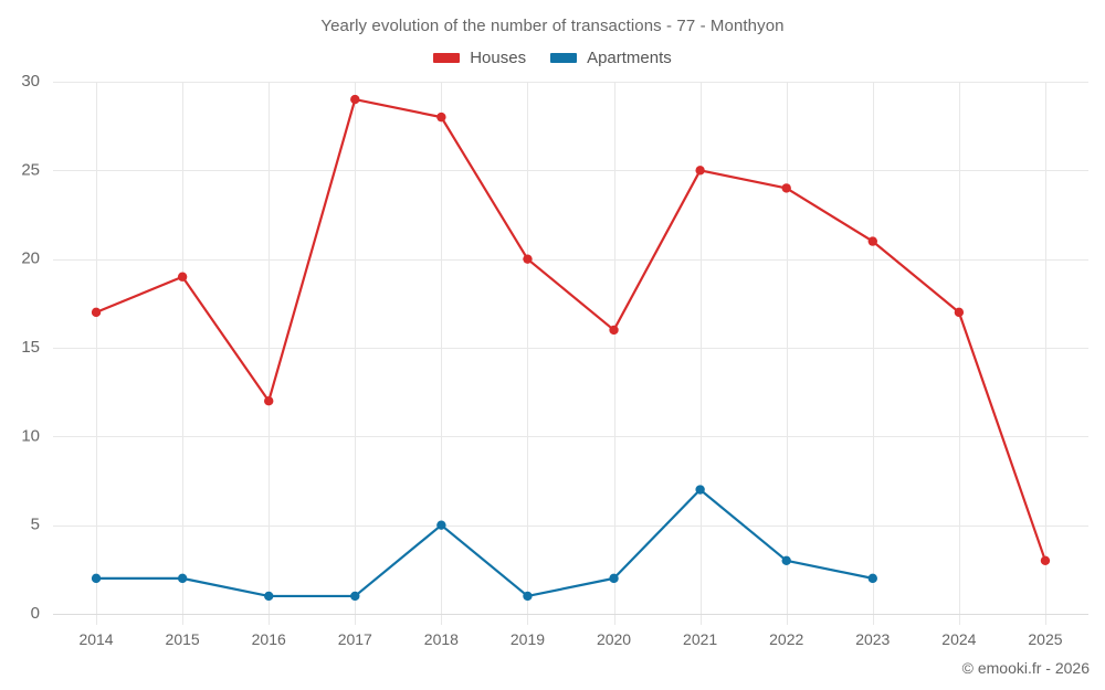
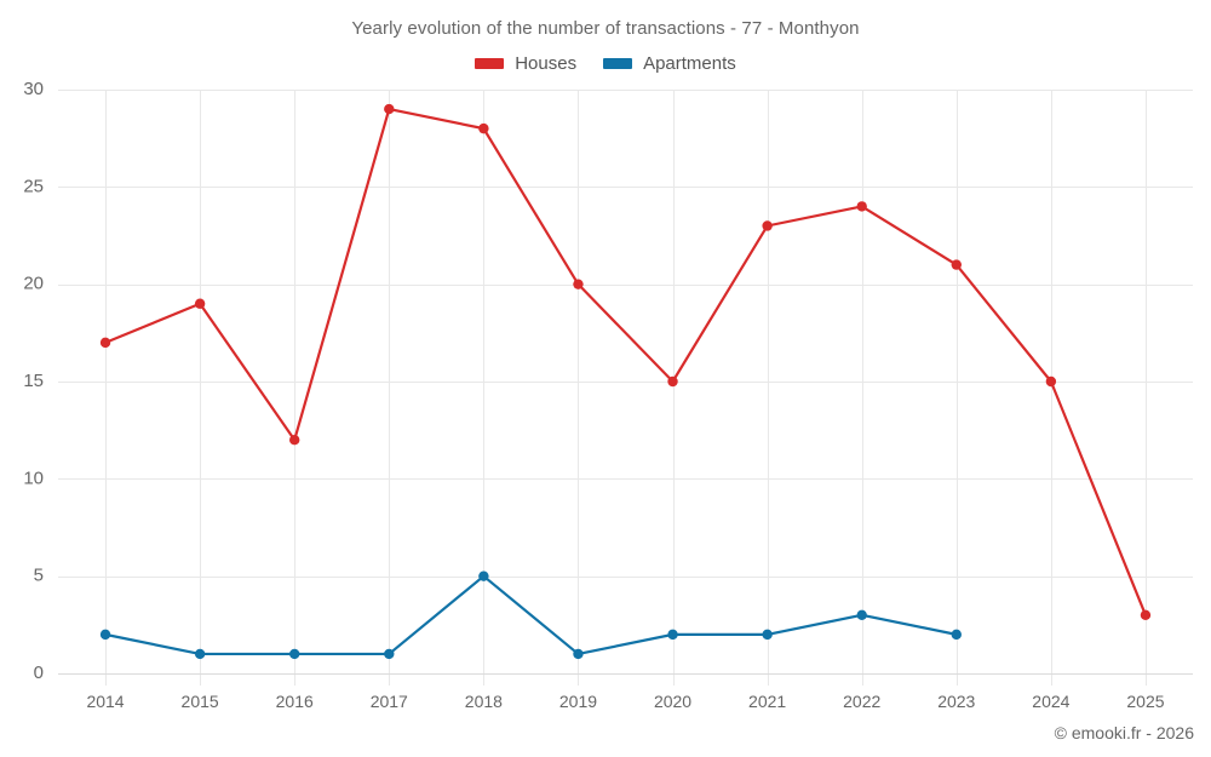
Apartments/2015: 2 -> 1
Houses/2020: 16 -> 15
Houses/2021: 25 -> 23
Apartments/2021: 7 -> 2
Houses/2024: 17 -> 15
